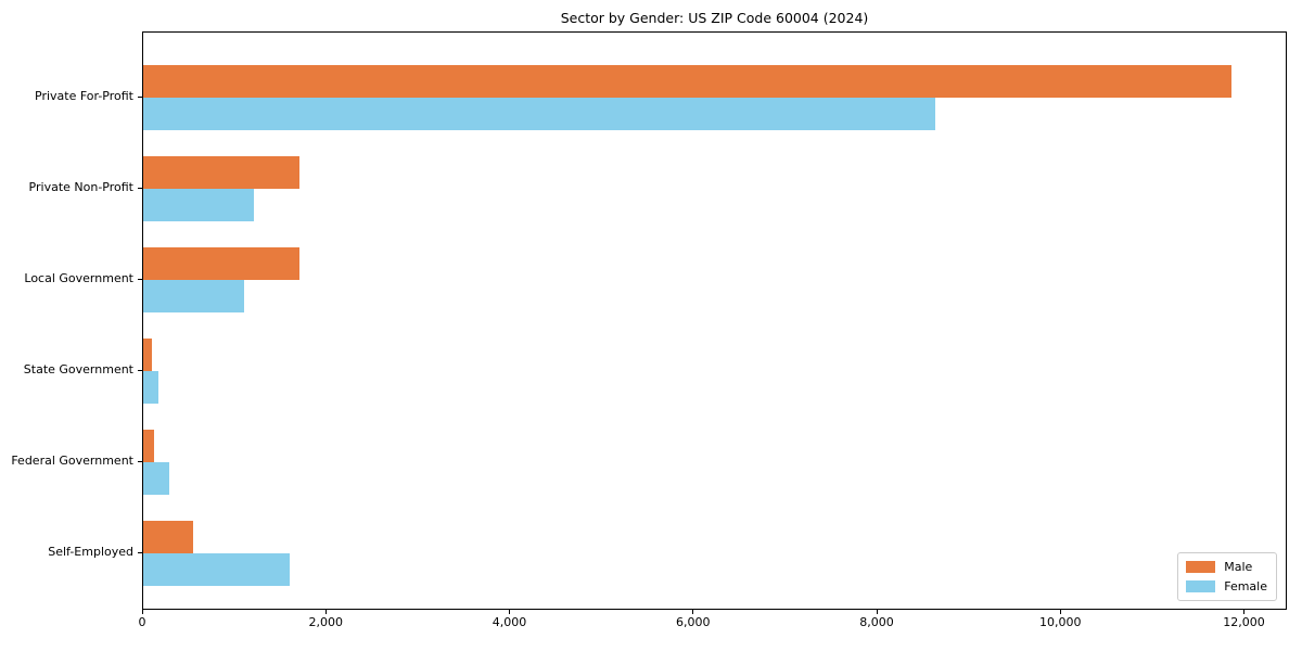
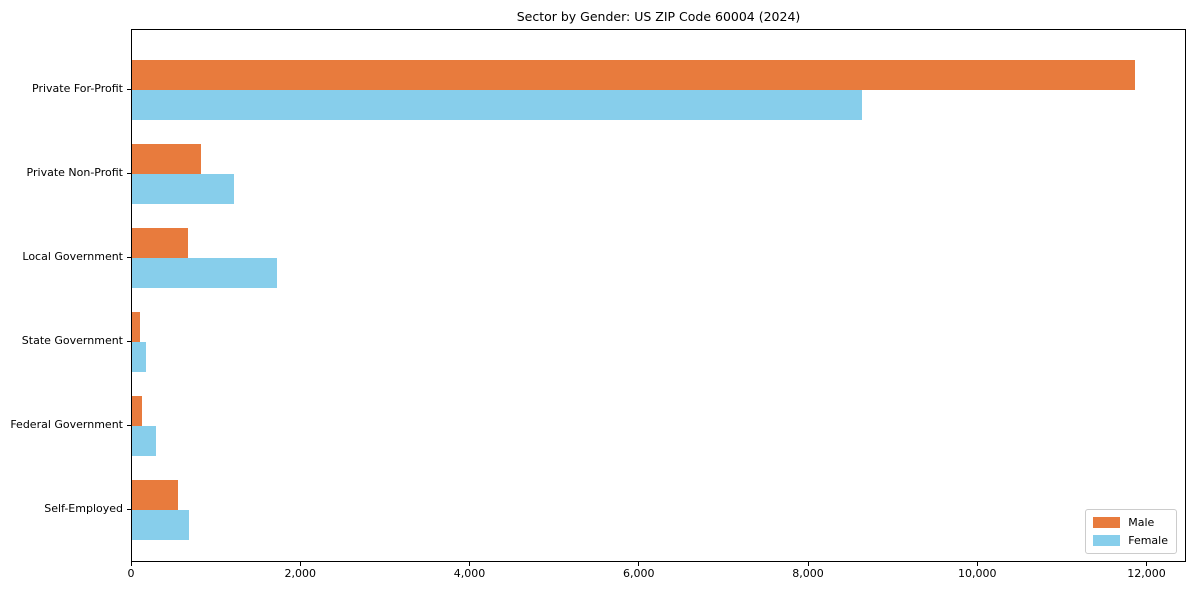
Male/Private Non-Profit: 1700 -> 800
Male/Local Government: 1700 -> 700
Female/Local Government: 1100 -> 1700
Female/Self-Employed: 1600 -> 700
